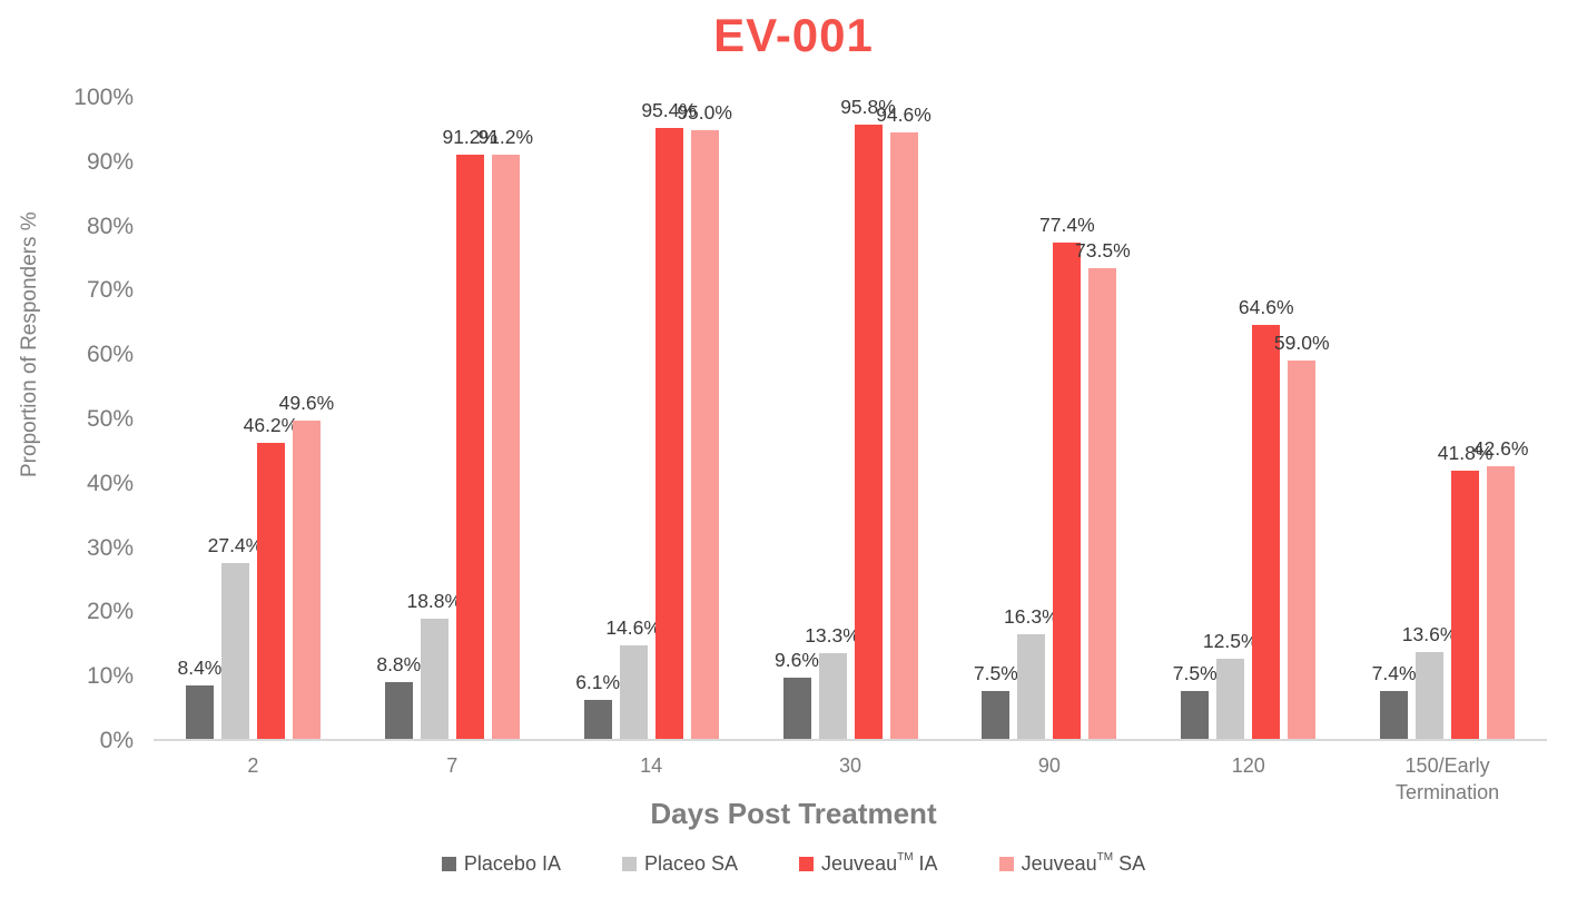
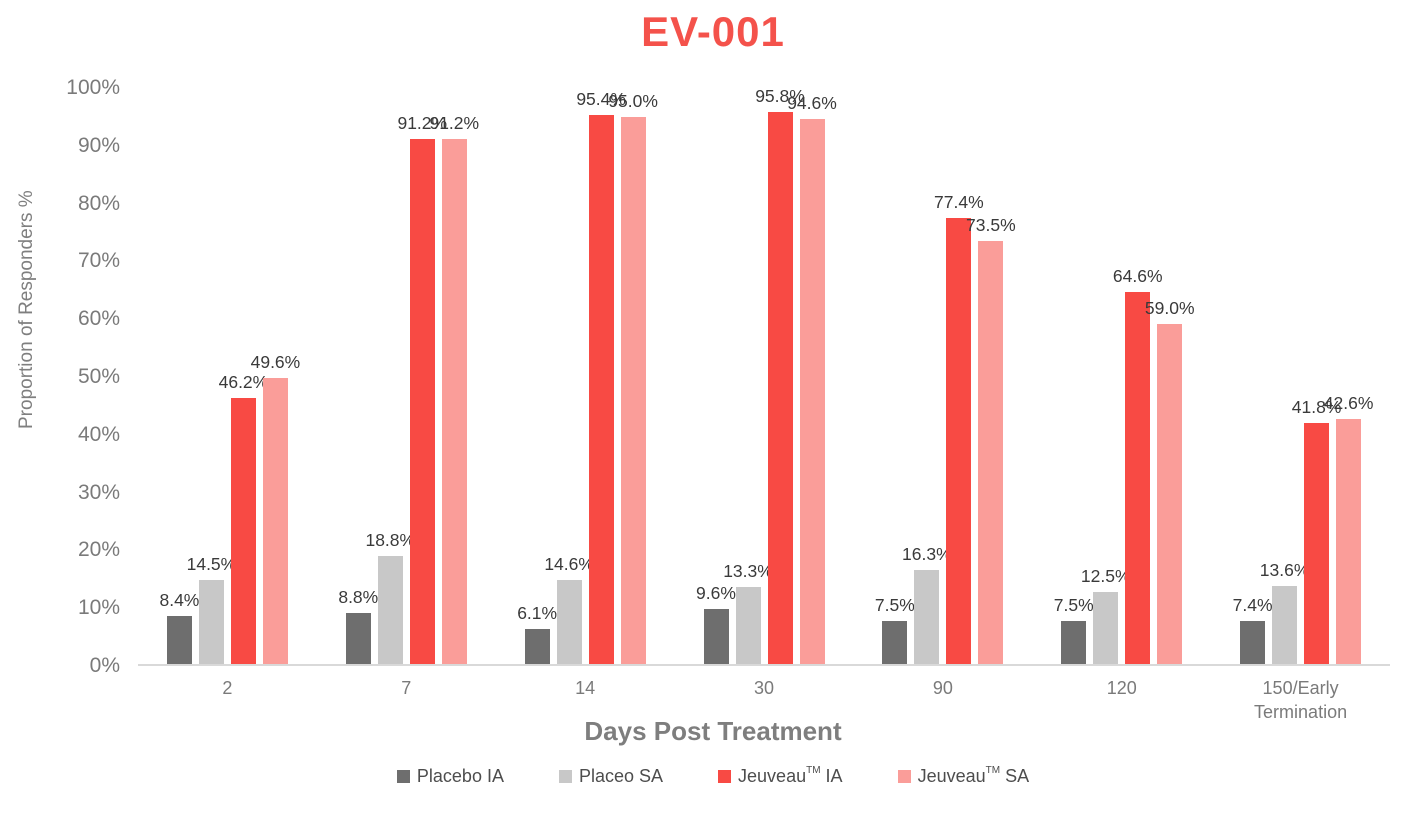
Placeo SA/2: 27.4% -> 14.5%
